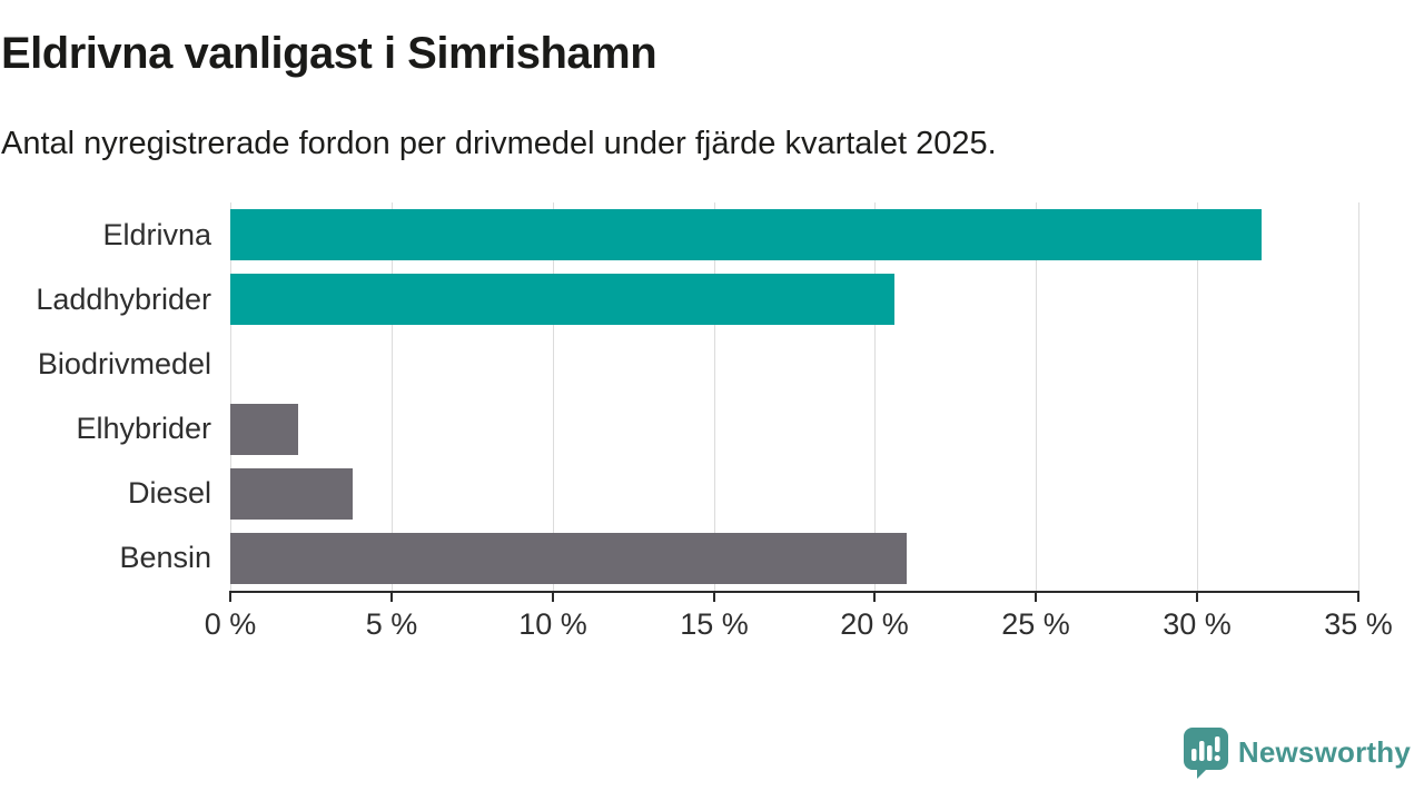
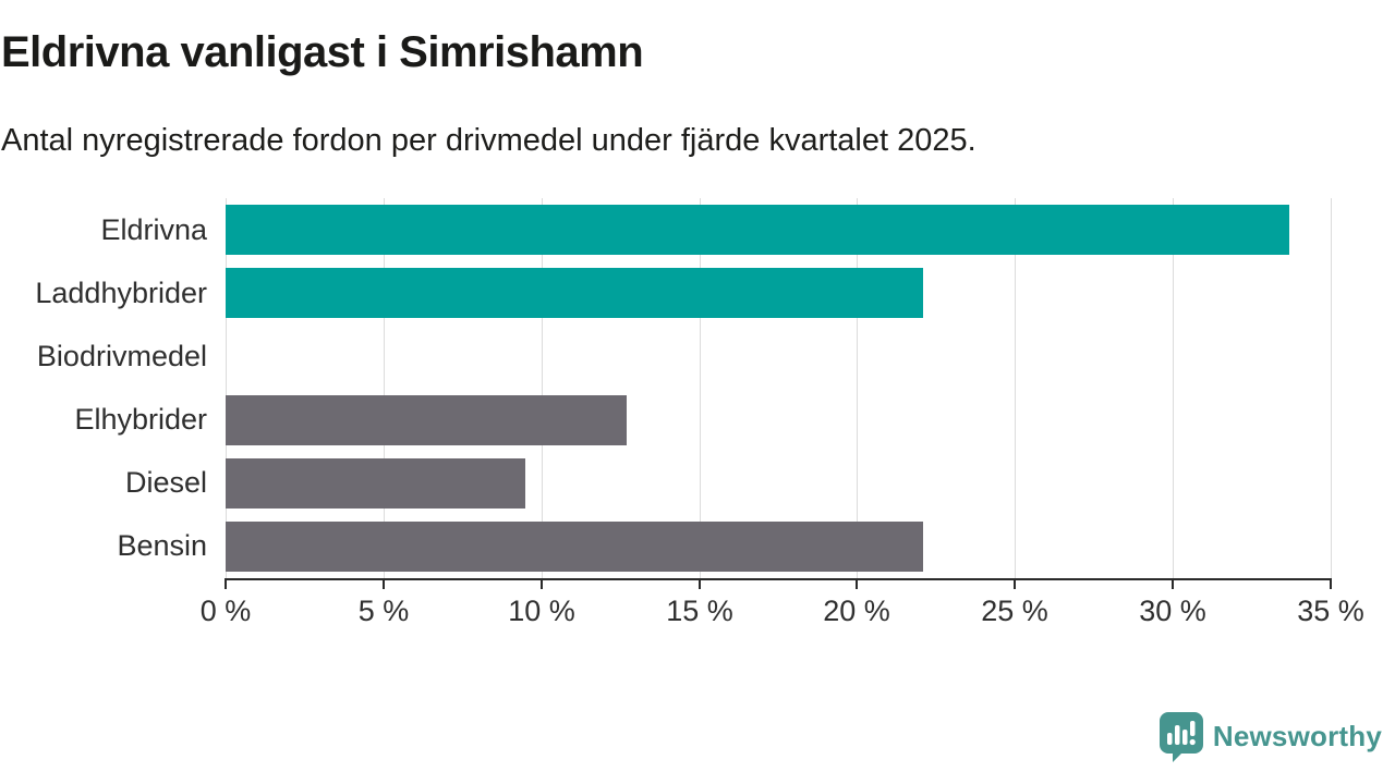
Eldrivna: 32.0% -> 33.7%
Laddhybrider: 20.6% -> 22.1%
Elhybrider: 2.1% -> 12.7%
Diesel: 3.8% -> 9.5%
Bensin: 21.0% -> 22.1%
